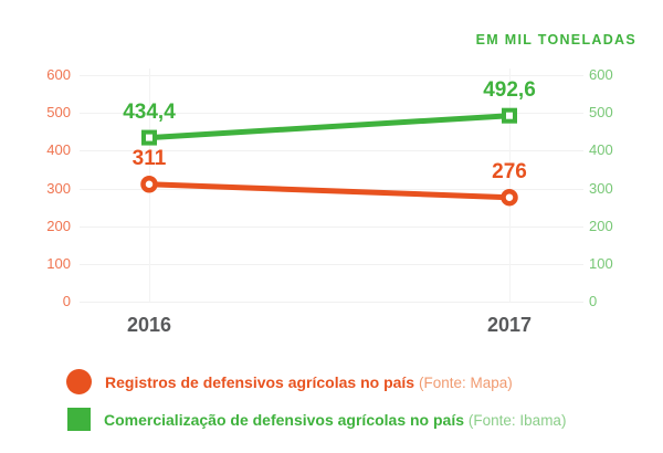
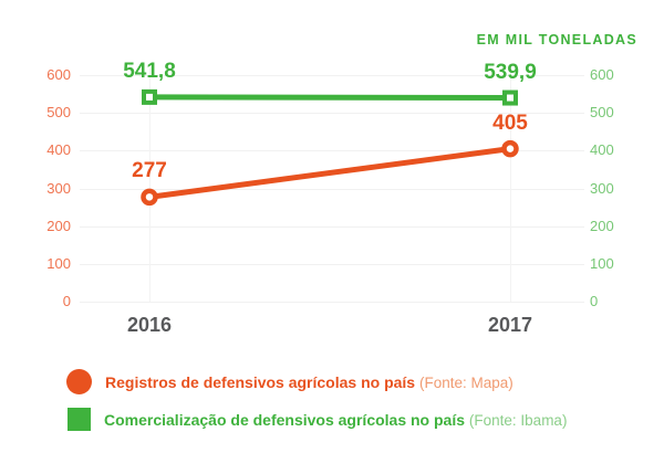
Registros de defensivos agrícolas no país/2016: 311 -> 277
Comercialização de defensivos agrícolas no país/2016: 434,4 -> 541,8
Registros de defensivos agrícolas no país/2017: 276 -> 405
Comercialização de defensivos agrícolas no país/2017: 492,6 -> 539,9
